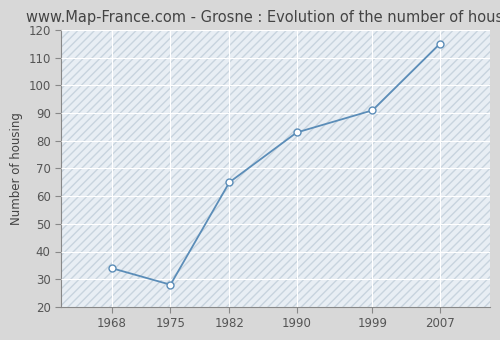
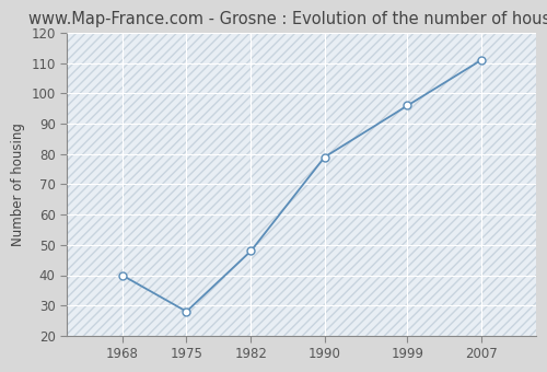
1968: 34 -> 40
1982: 65 -> 48
1990: 83 -> 79
1999: 91 -> 96
2007: 115 -> 111
